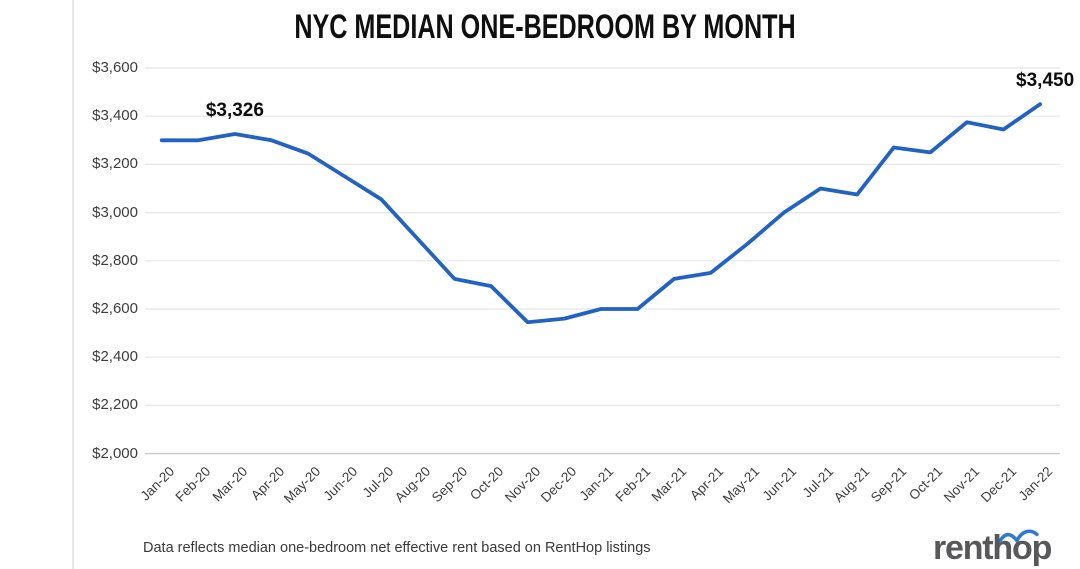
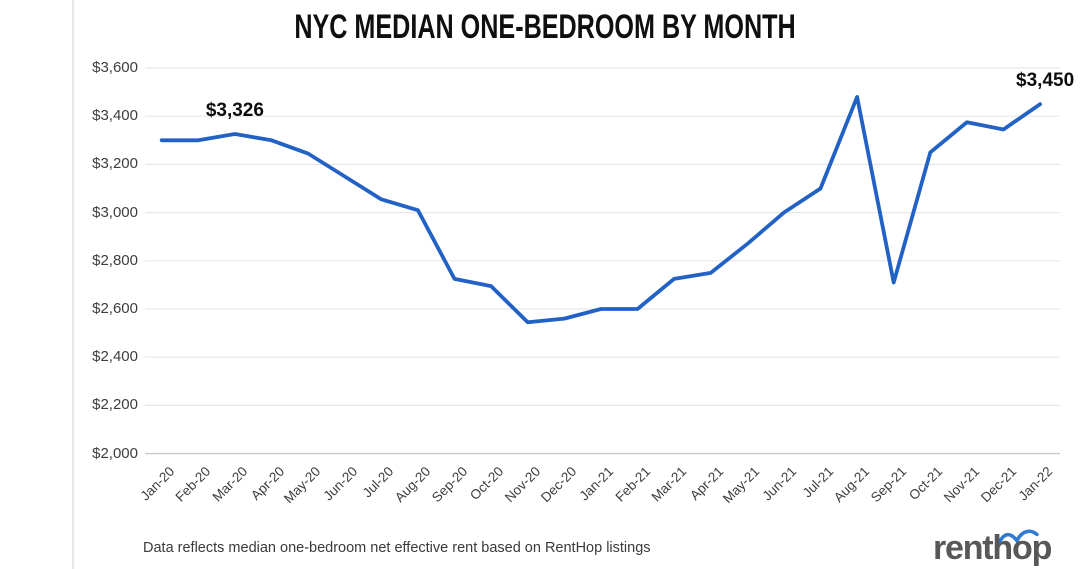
Aug-20: $2890 -> $3010
Aug-21: $3080 -> $3480
Sep-21: $3270 -> $2710
